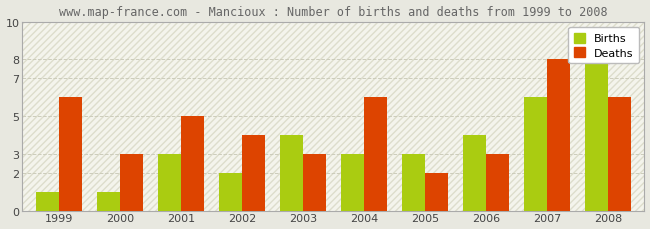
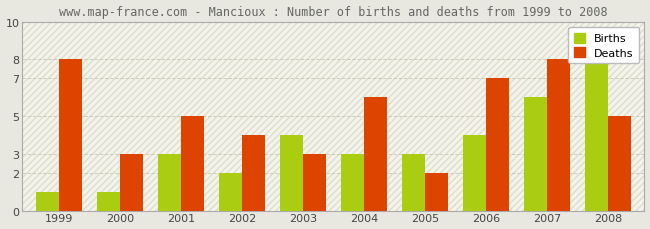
Deaths/1999: 6 -> 8
Deaths/2006: 3 -> 7
Deaths/2008: 6 -> 5
